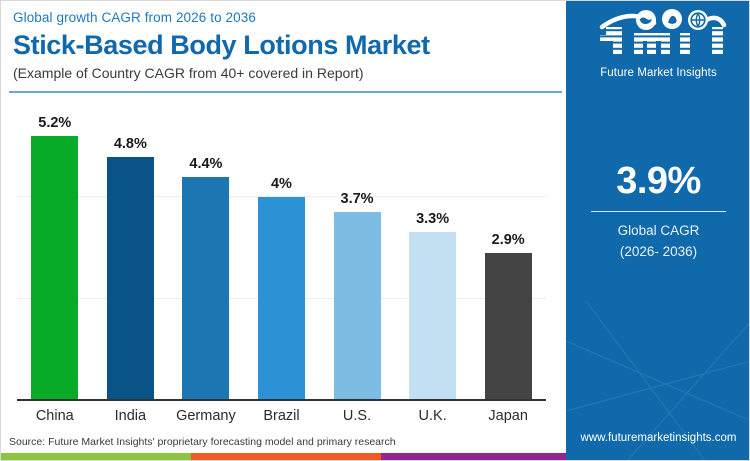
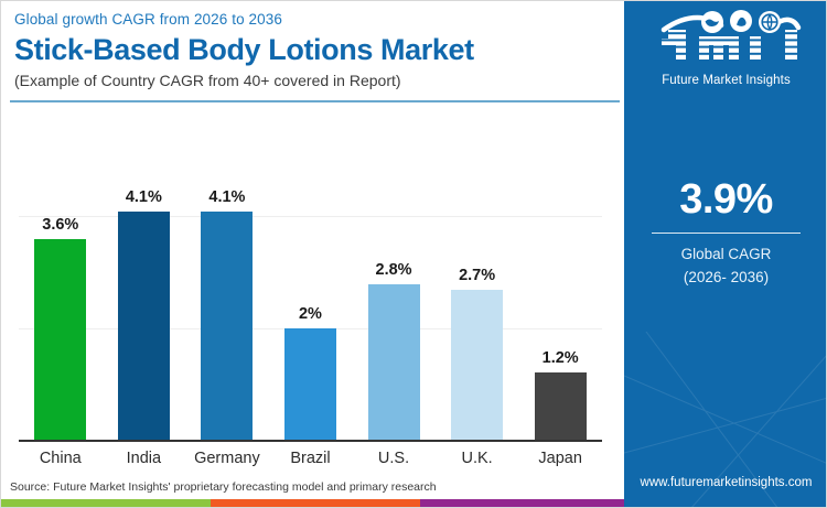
China: 5.2% -> 3.6%
India: 4.8% -> 4.1%
Germany: 4.4% -> 4.1%
Brazil: 4% -> 2%
U.S.: 3.7% -> 2.8%
U.K.: 3.3% -> 2.7%
Japan: 2.9% -> 1.2%
